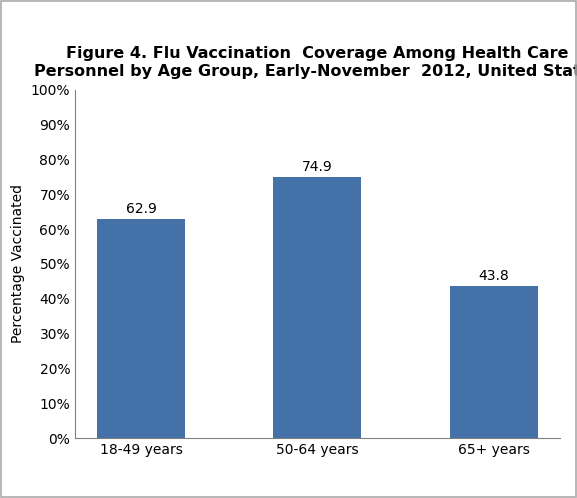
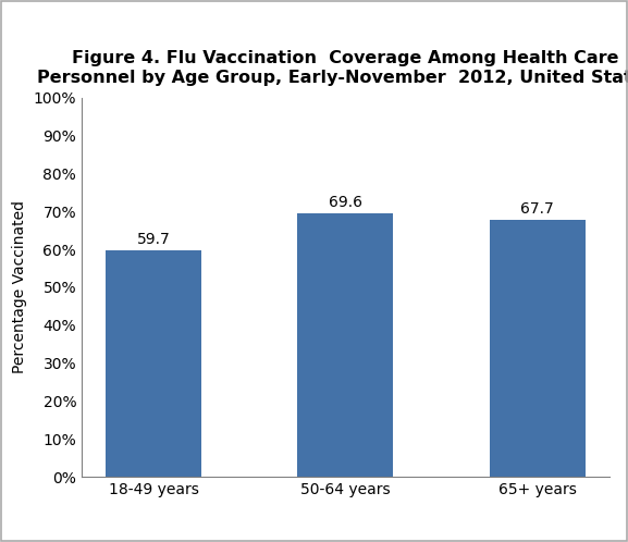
18-49 years: 62.9 -> 59.7
50-64 years: 74.9 -> 69.6
65+ years: 43.8 -> 67.7
